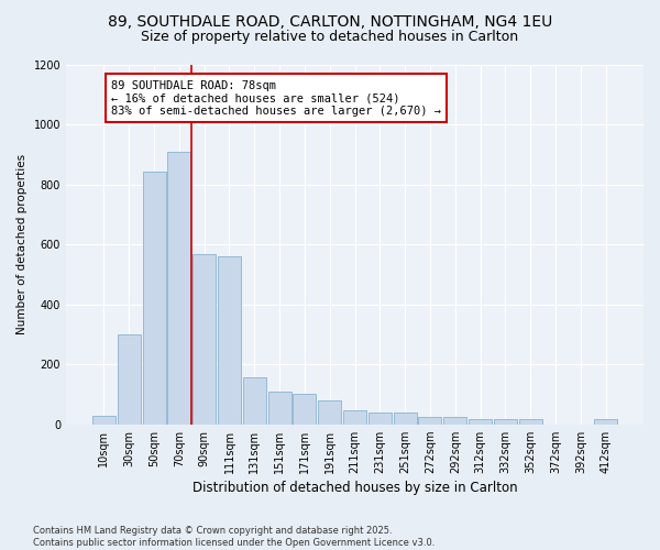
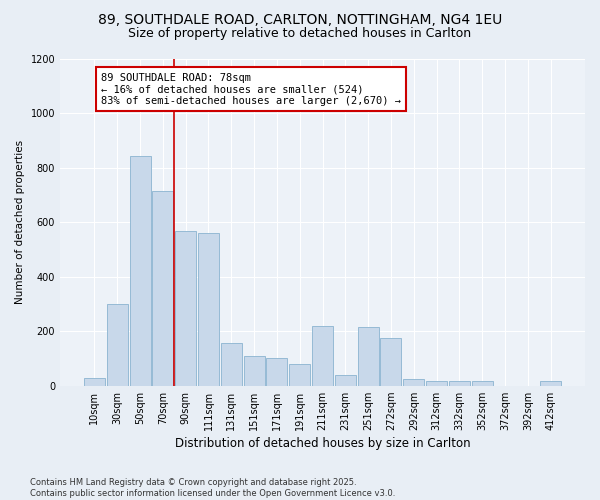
70sqm: 910 -> 715
211sqm: 45 -> 220
251sqm: 40 -> 215
272sqm: 25 -> 175
